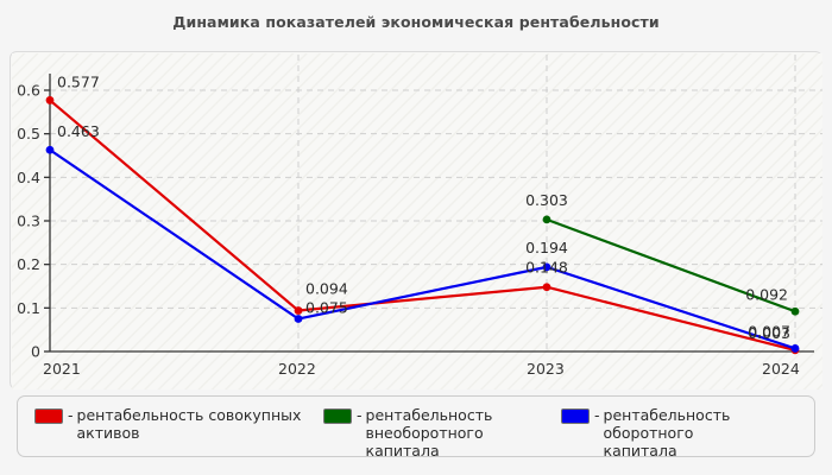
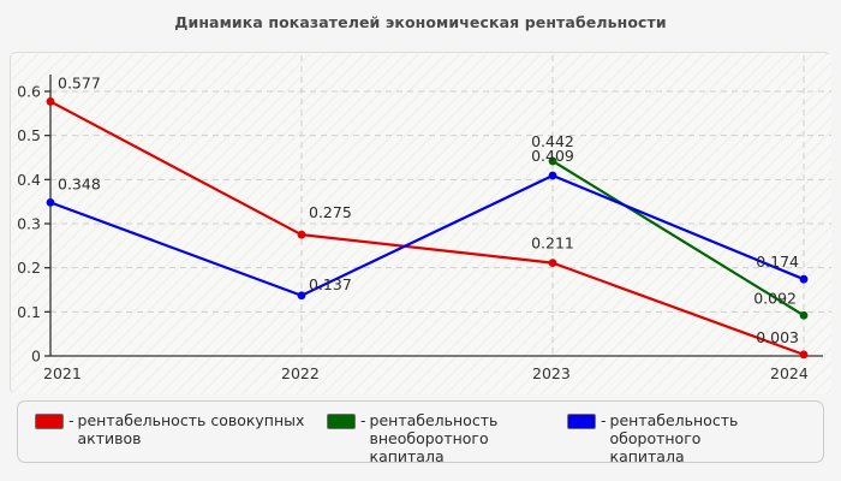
рентабельность оборотного капитала/2021: 0.463 -> 0.348
рентабельность совокупных активов/2022: 0.094 -> 0.275
рентабельность оборотного капитала/2022: 0.075 -> 0.137
рентабельность совокупных активов/2023: 0.148 -> 0.211
рентабельность внеоборотного капитала/2023: 0.303 -> 0.442
рентабельность оборотного капитала/2023: 0.194 -> 0.409
рентабельность оборотного капитала/2024: 0.007 -> 0.174
